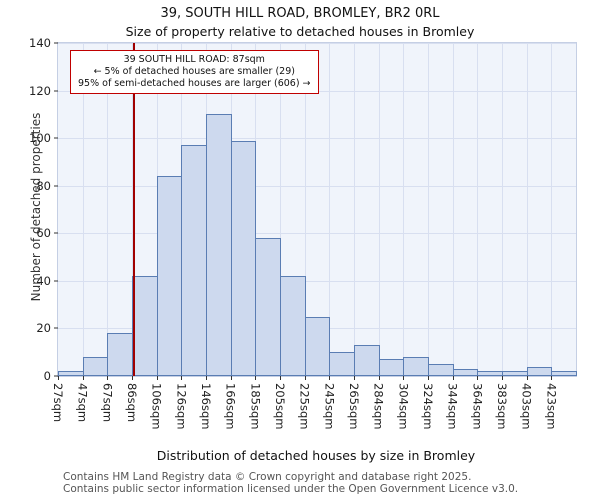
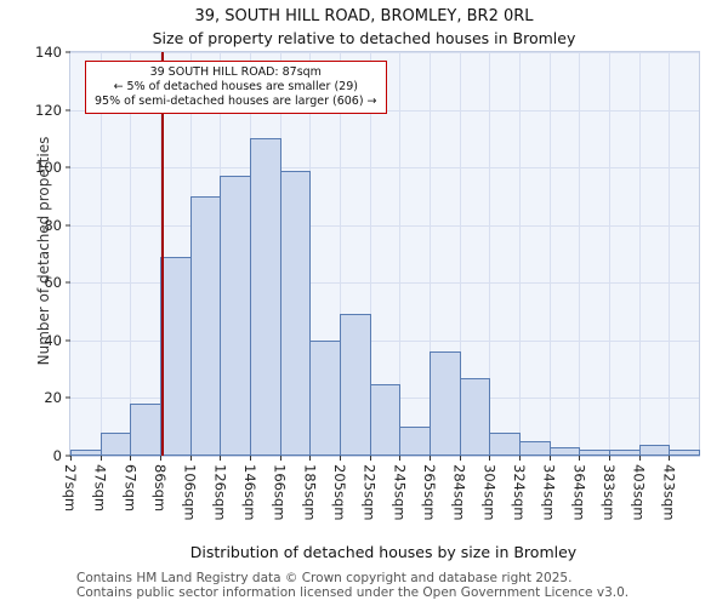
86sqm: 42 -> 69
106sqm: 84 -> 90
185sqm: 58 -> 40
205sqm: 42 -> 49
265sqm: 13 -> 36
284sqm: 7 -> 27
